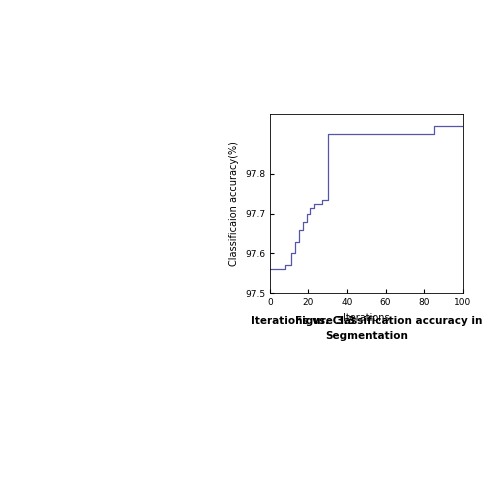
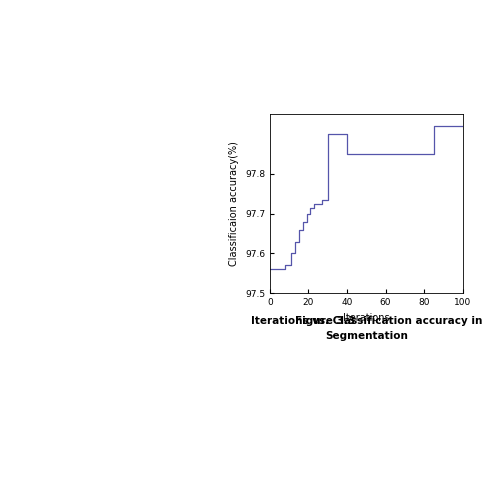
40: 97.900 -> 97.850
